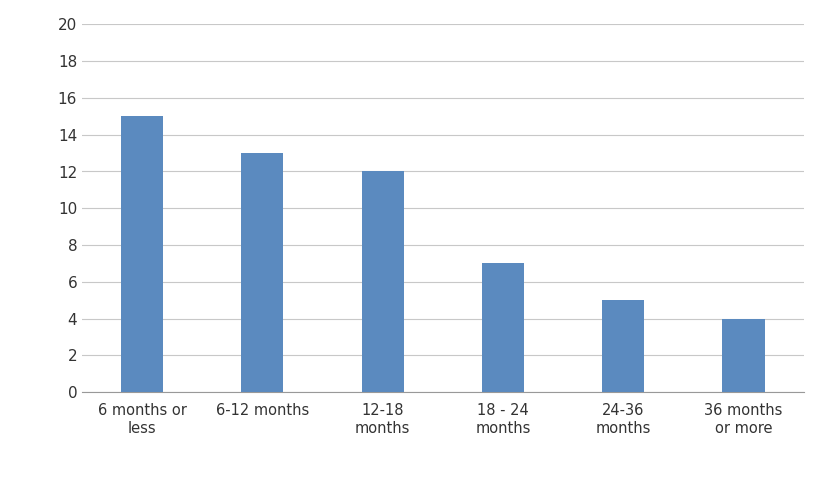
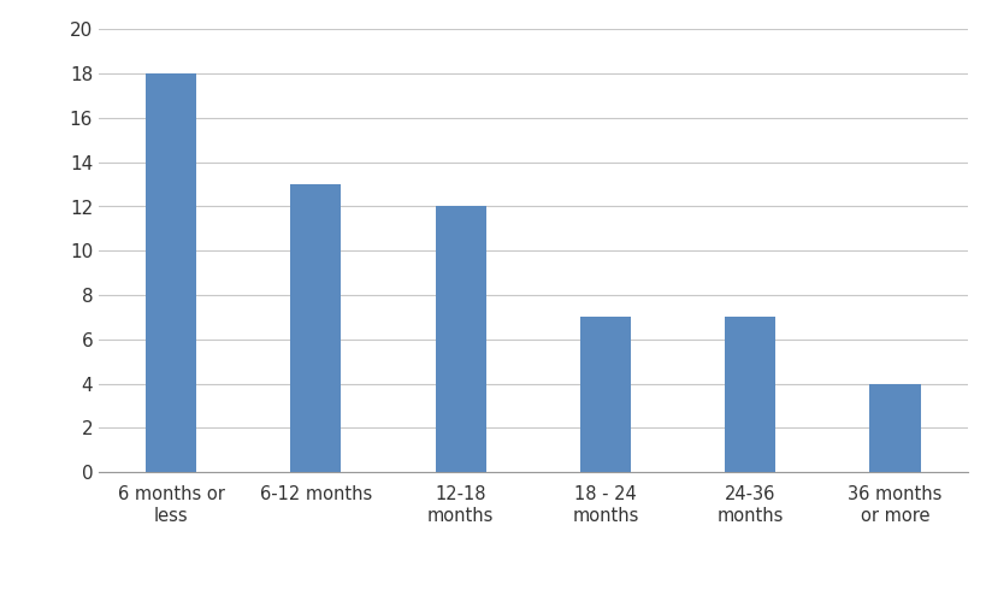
6 months or less: 15 -> 18
24-36 months: 5 -> 7
